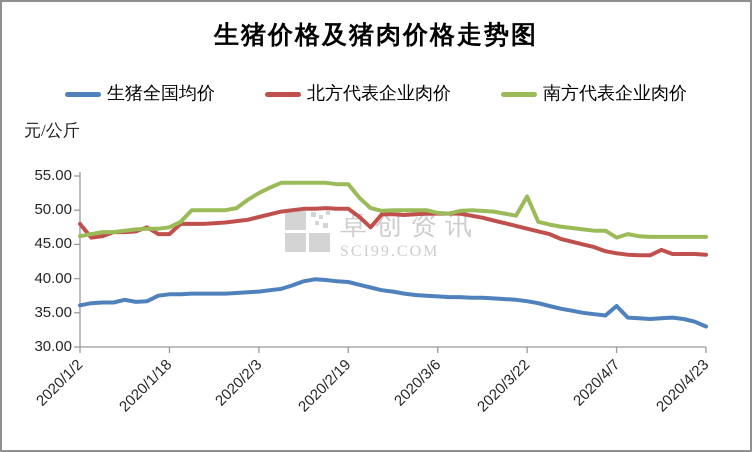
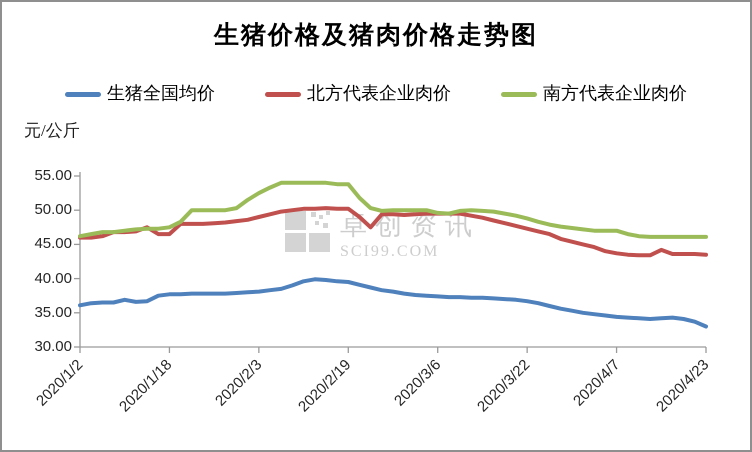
北方代表企业肉价/2020/1/2: 48 -> 46
南方代表企业肉价/2020/3/22: 52 -> 49
生猪全国均价/2020/4/7: 36 -> 34
南方代表企业肉价/2020/4/7: 46 -> 47
